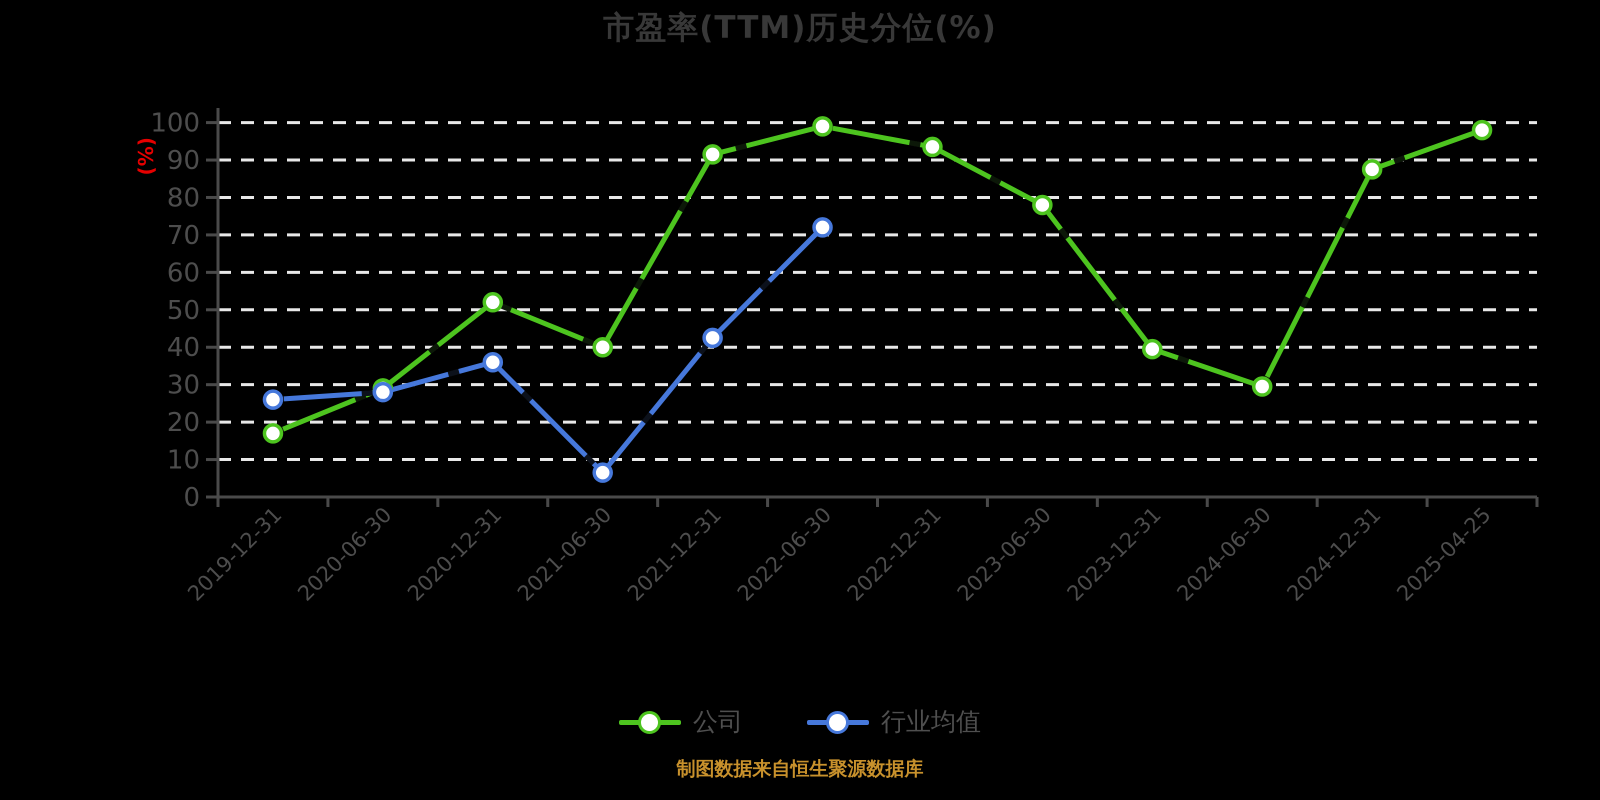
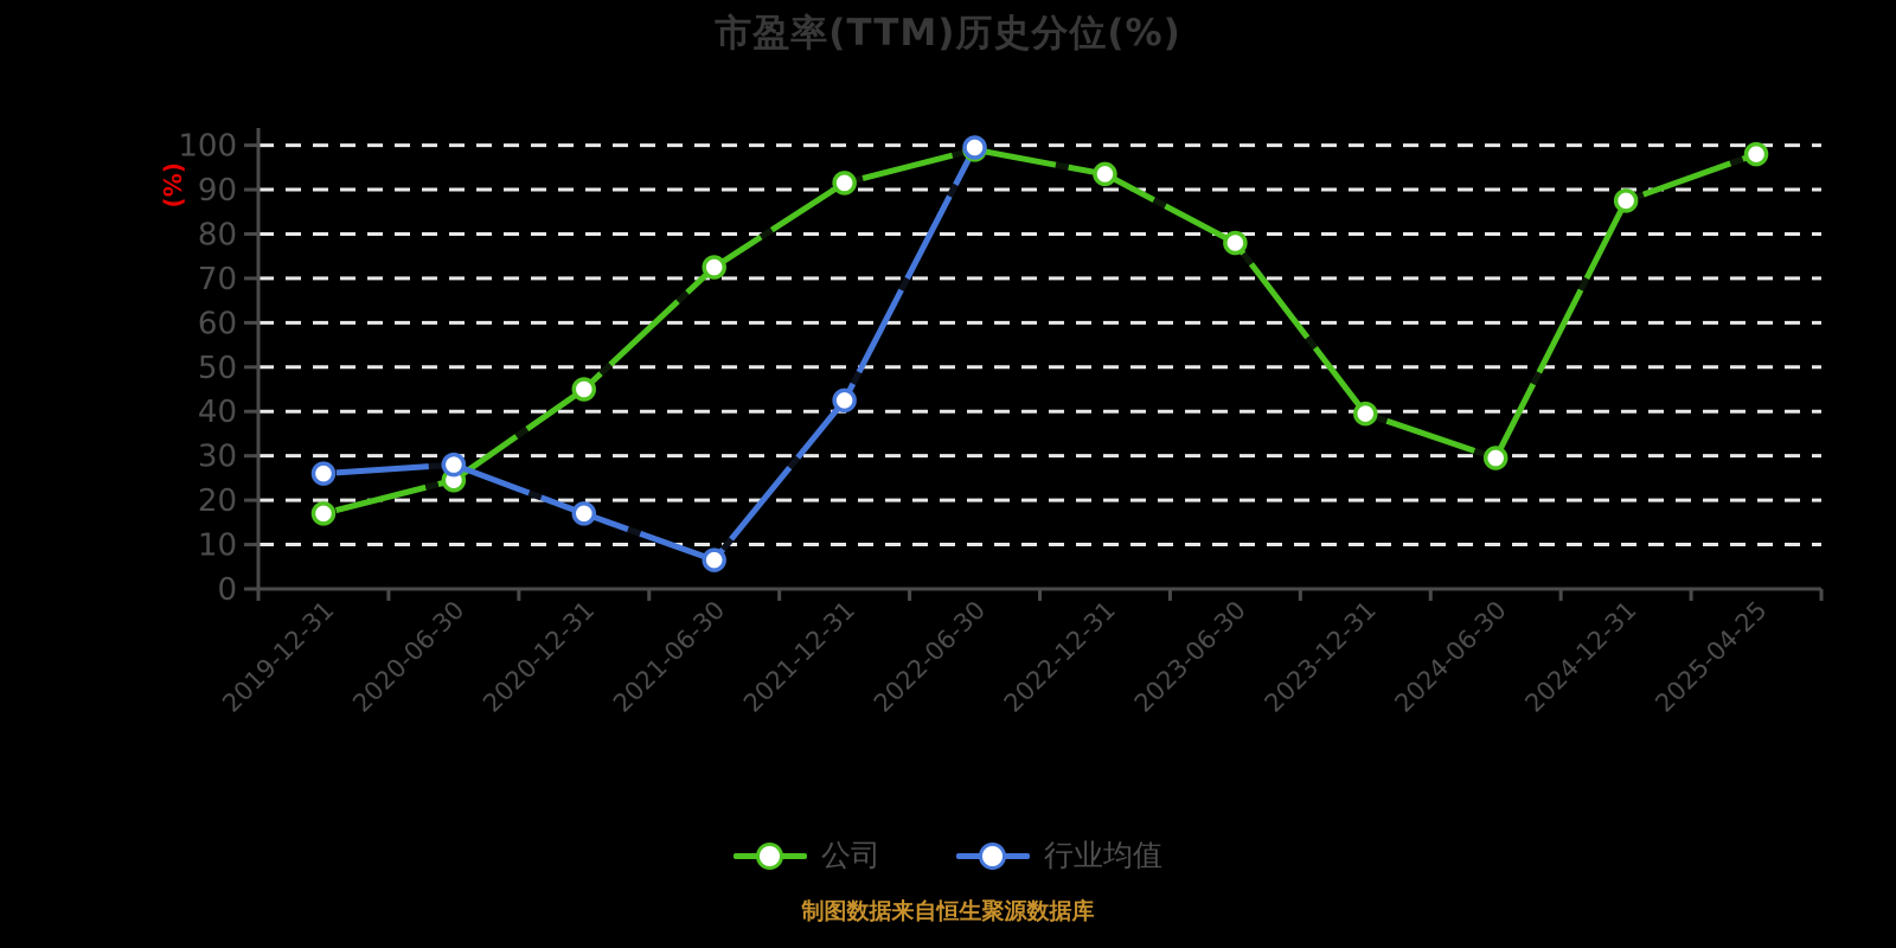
公司/2020-06-30: 29 -> 24
公司/2020-12-31: 52 -> 45
行业均值/2020-12-31: 36 -> 17
公司/2021-06-30: 40 -> 72
行业均值/2022-06-30: 72 -> 100
